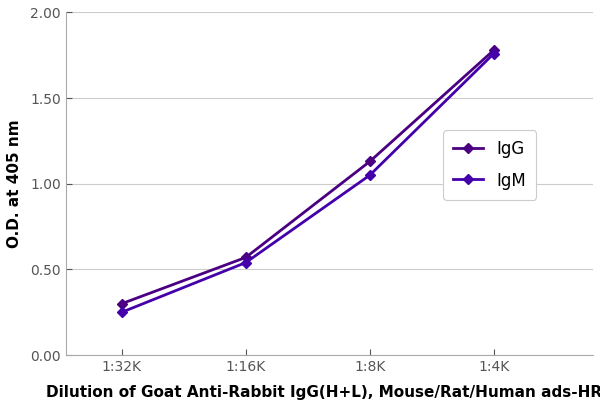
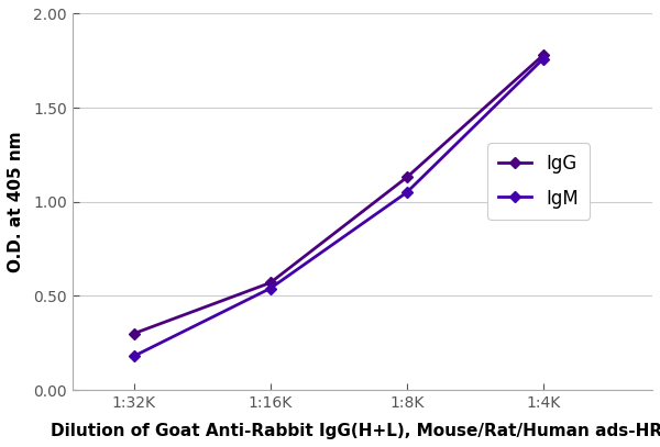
IgM/1:32K: 0.25 -> 0.18
